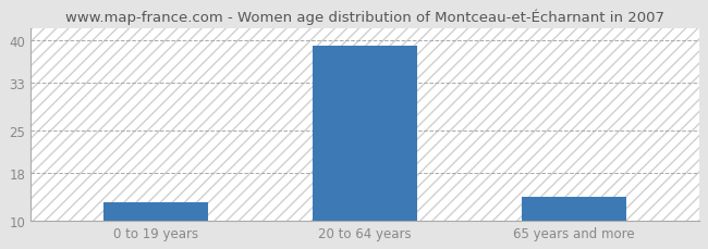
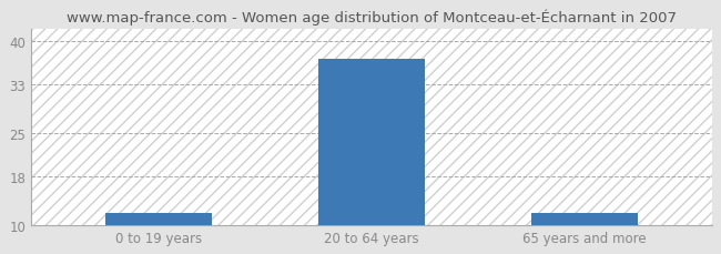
0 to 19 years: 13 -> 12
20 to 64 years: 39 -> 37
65 years and more: 14 -> 12
